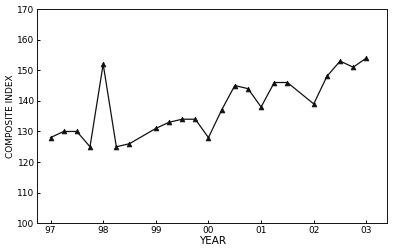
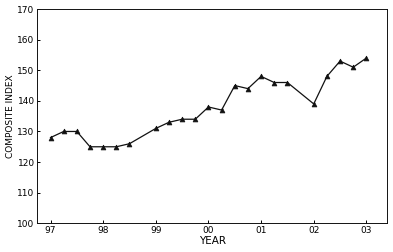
98: 152 -> 125
00: 128 -> 138
01: 138 -> 148
